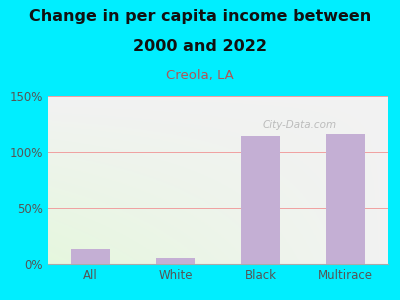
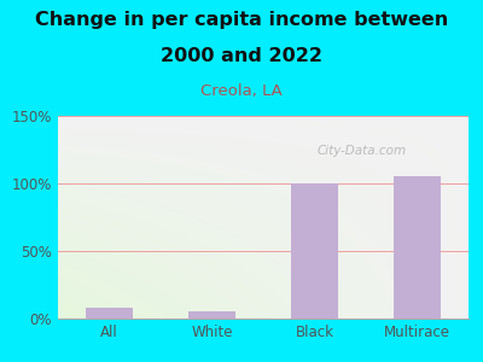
All: 13% -> 8%
Black: 114% -> 100%
Multirace: 116% -> 105%
